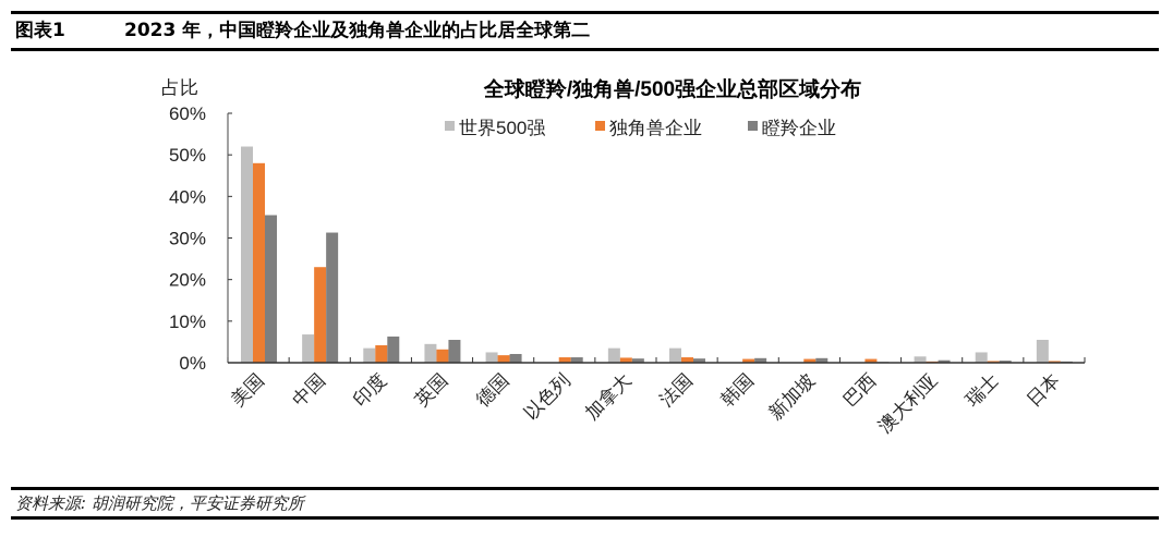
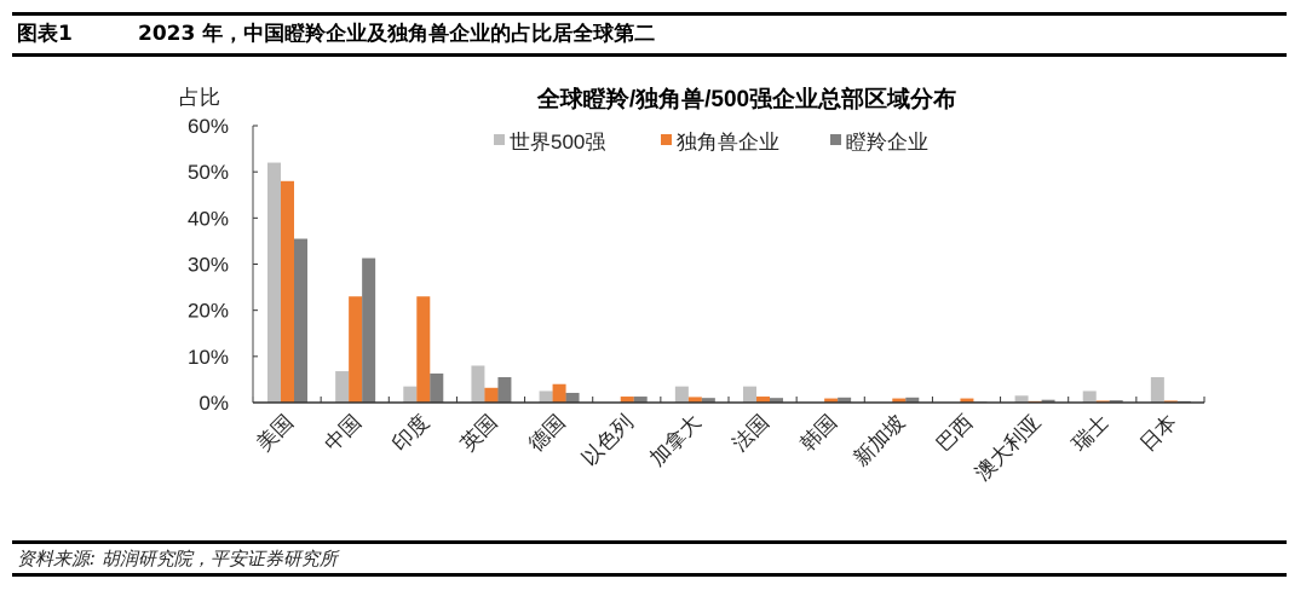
独角兽企业/印度: 4% -> 23%
世界500强/英国: 4% -> 8%
独角兽企业/德国: 2% -> 4%
